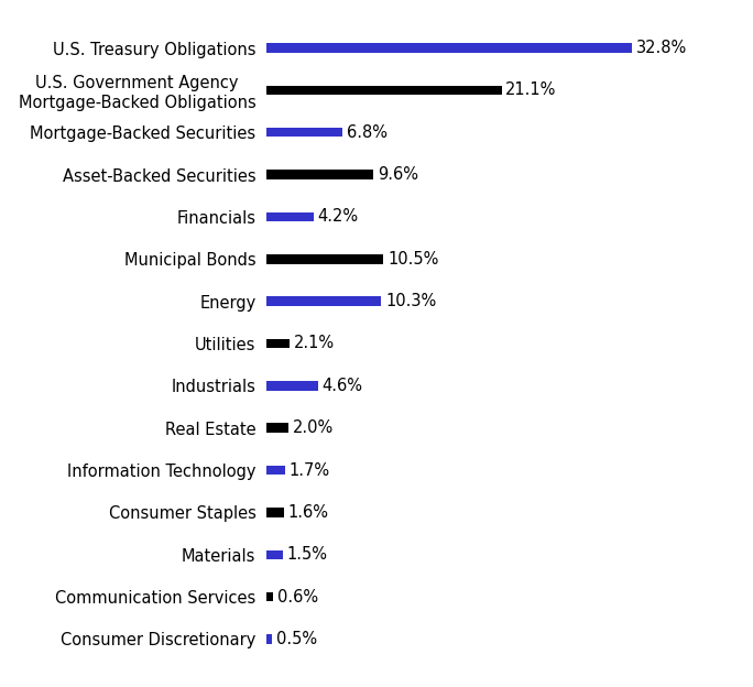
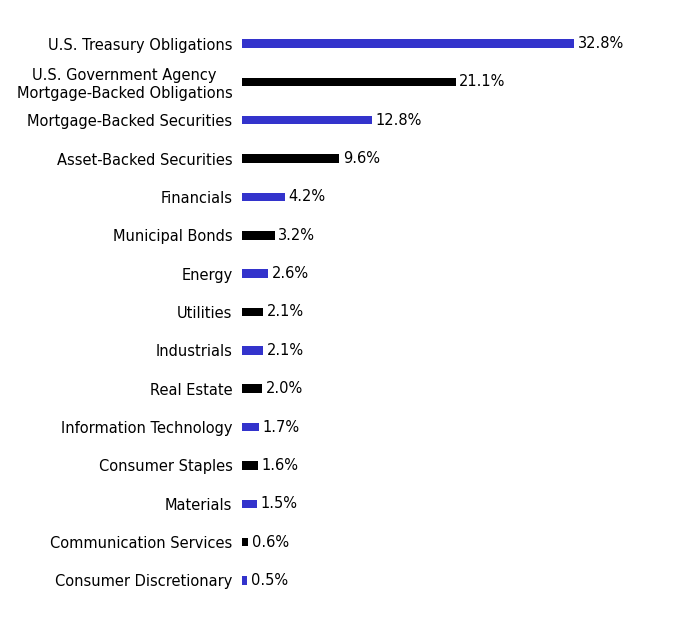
Mortgage-Backed Securities: 6.8% -> 12.8%
Municipal Bonds: 10.5% -> 3.2%
Energy: 10.3% -> 2.6%
Industrials: 4.6% -> 2.1%
